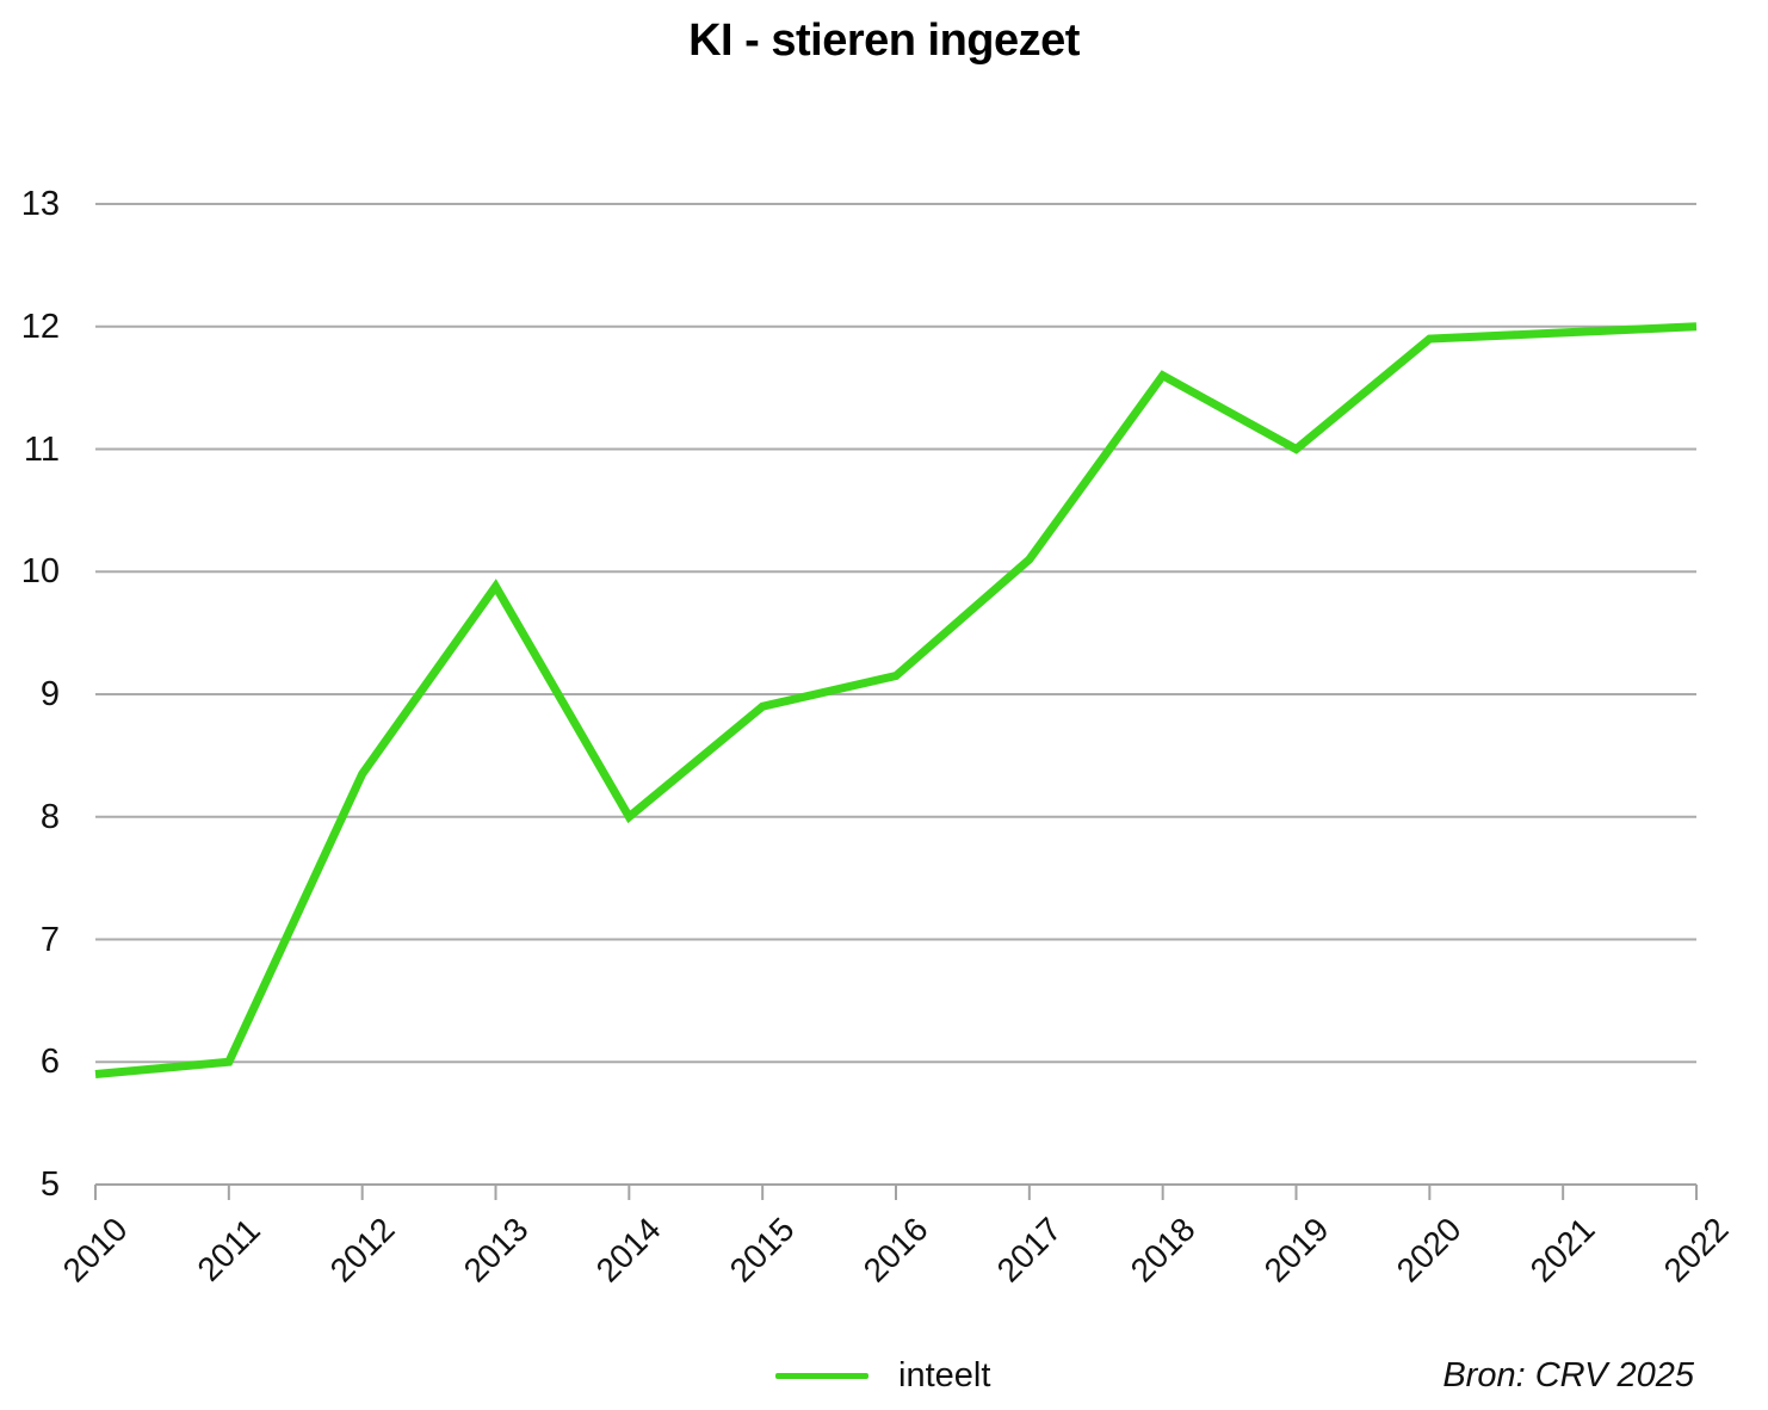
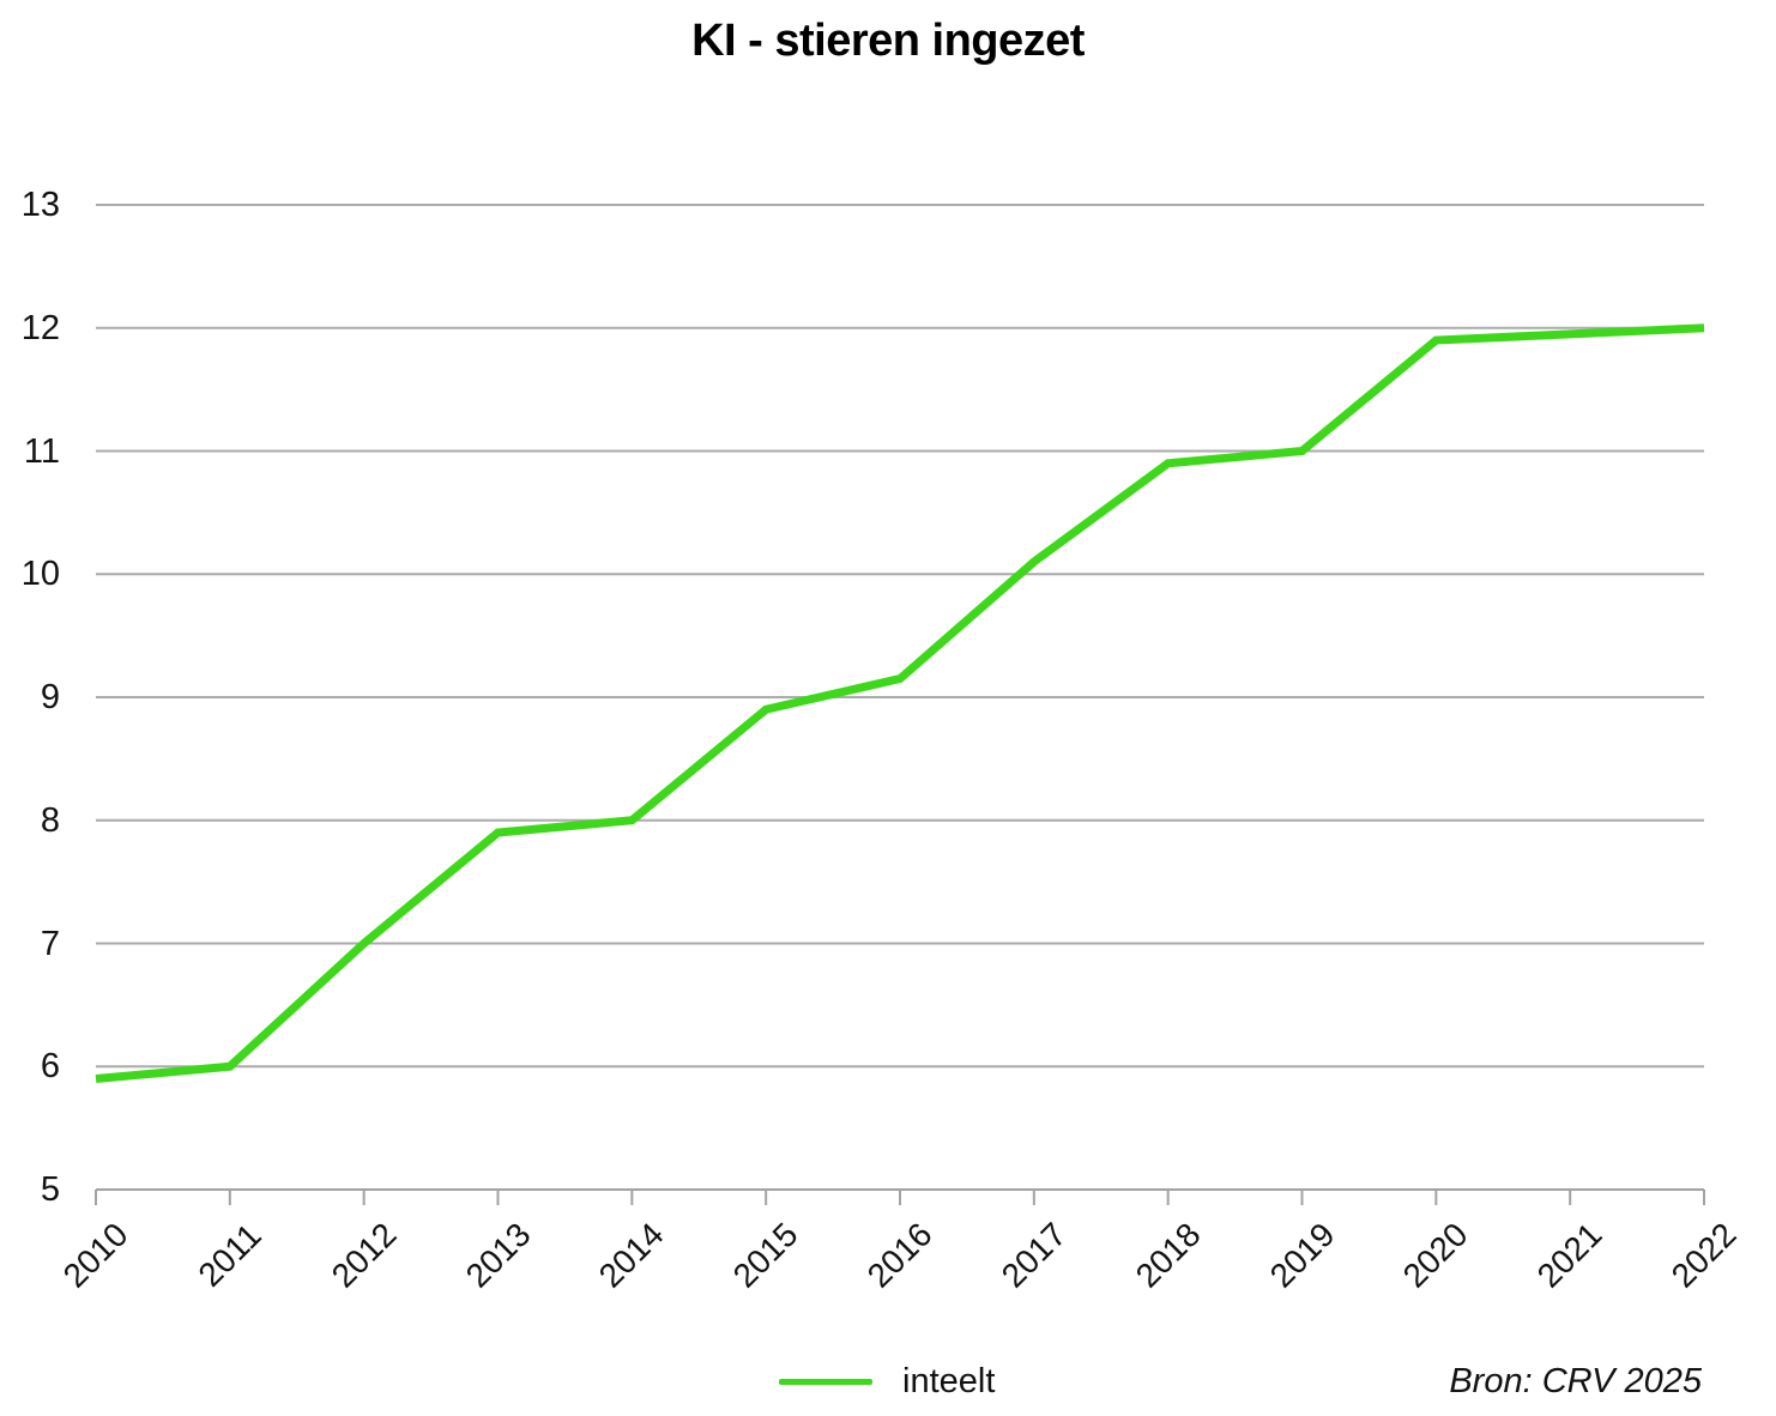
2012: 8.35 -> 7.00
2013: 9.88 -> 7.90
2018: 11.60 -> 10.90
